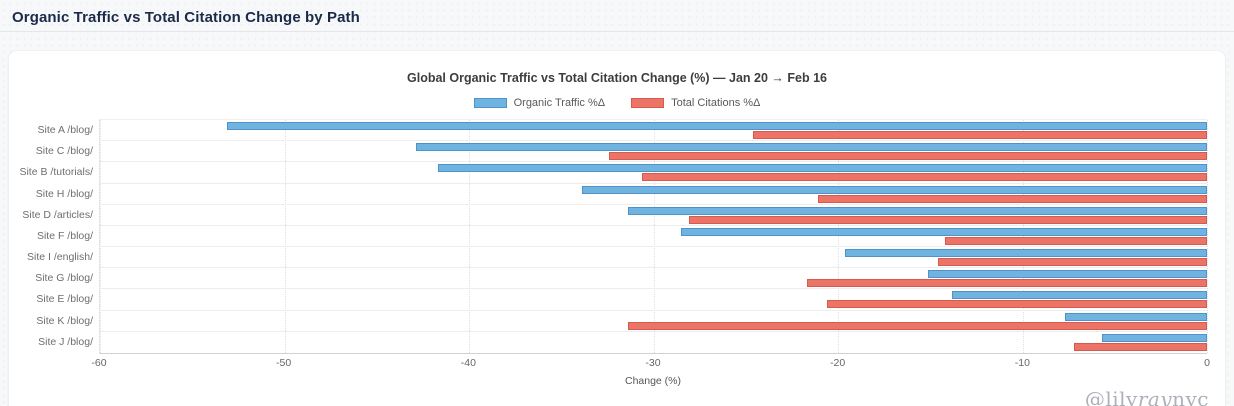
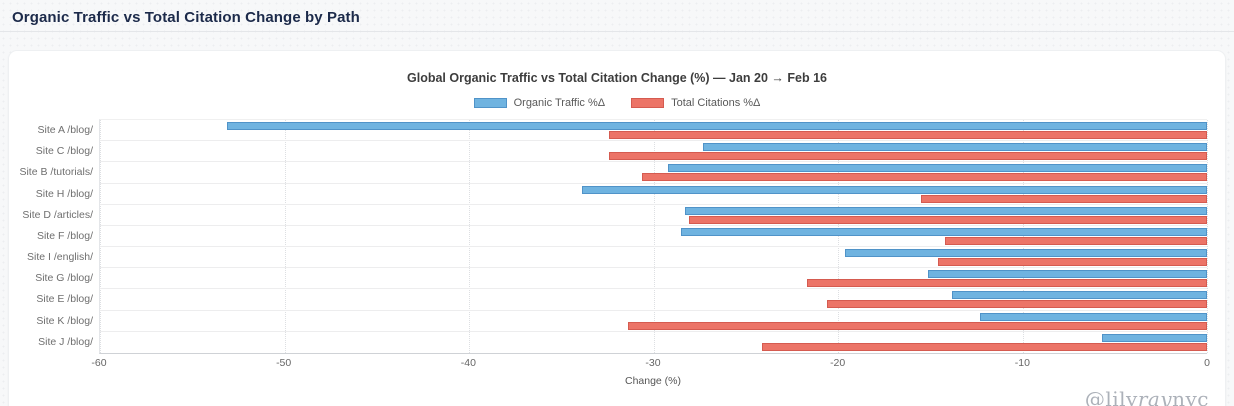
Total Citations %Δ/Site A /blog/: -24.6 -> -32.4
Organic Traffic %Δ/Site C /blog/: -42.9 -> -27.3
Organic Traffic %Δ/Site B /tutorials/: -41.7 -> -29.2
Total Citations %Δ/Site H /blog/: -21.1 -> -15.5
Organic Traffic %Δ/Site D /articles/: -31.4 -> -28.3
Organic Traffic %Δ/Site K /blog/: -7.7 -> -12.3
Total Citations %Δ/Site J /blog/: -7.2 -> -24.1
